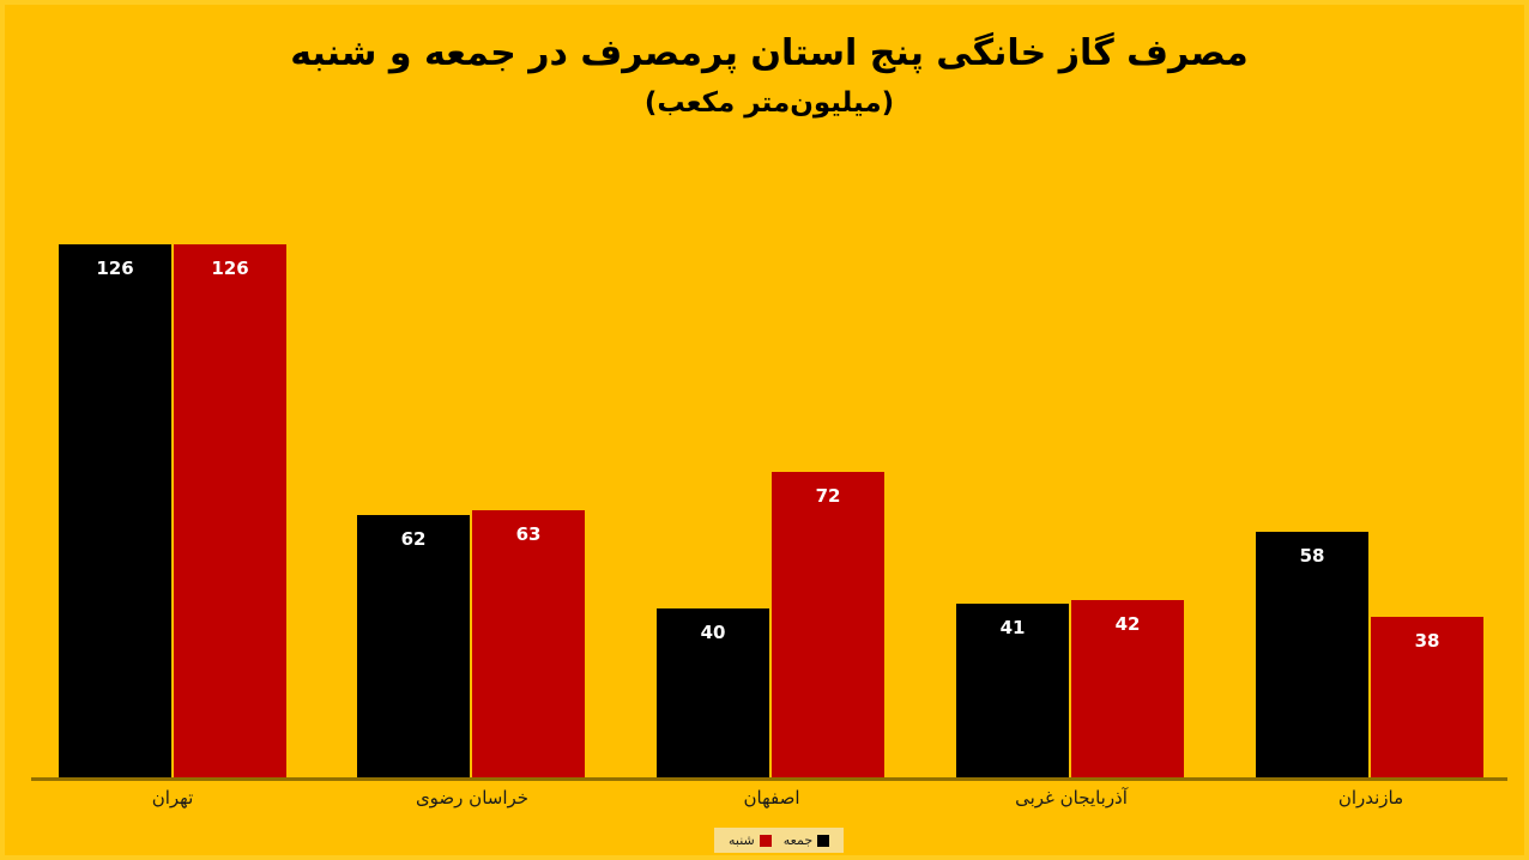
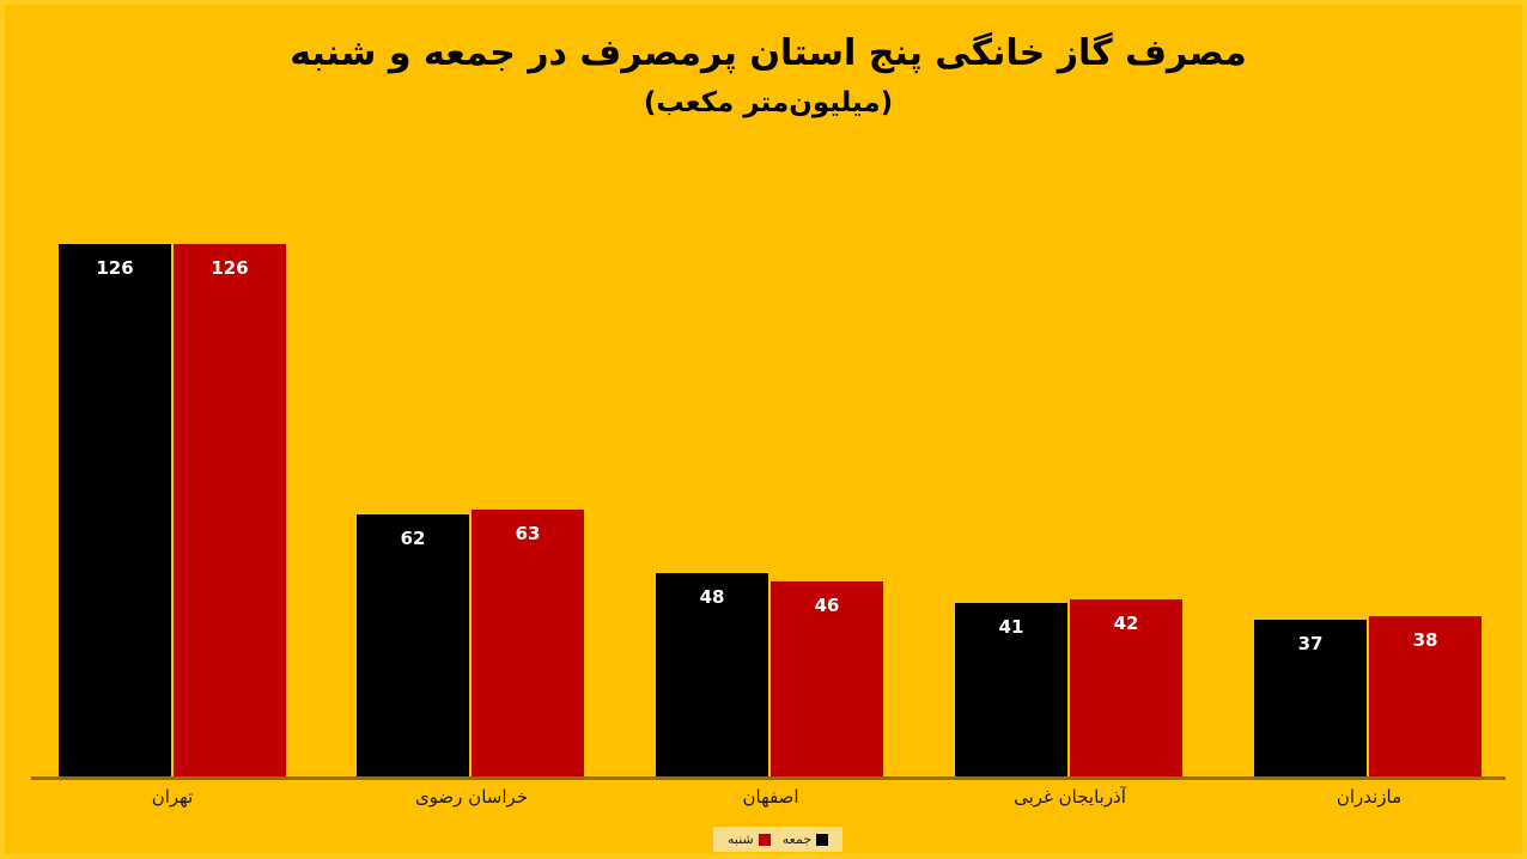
جمعه/اصفهان: 40 -> 48
شنبه/اصفهان: 72 -> 46
جمعه/مازندران: 58 -> 37
